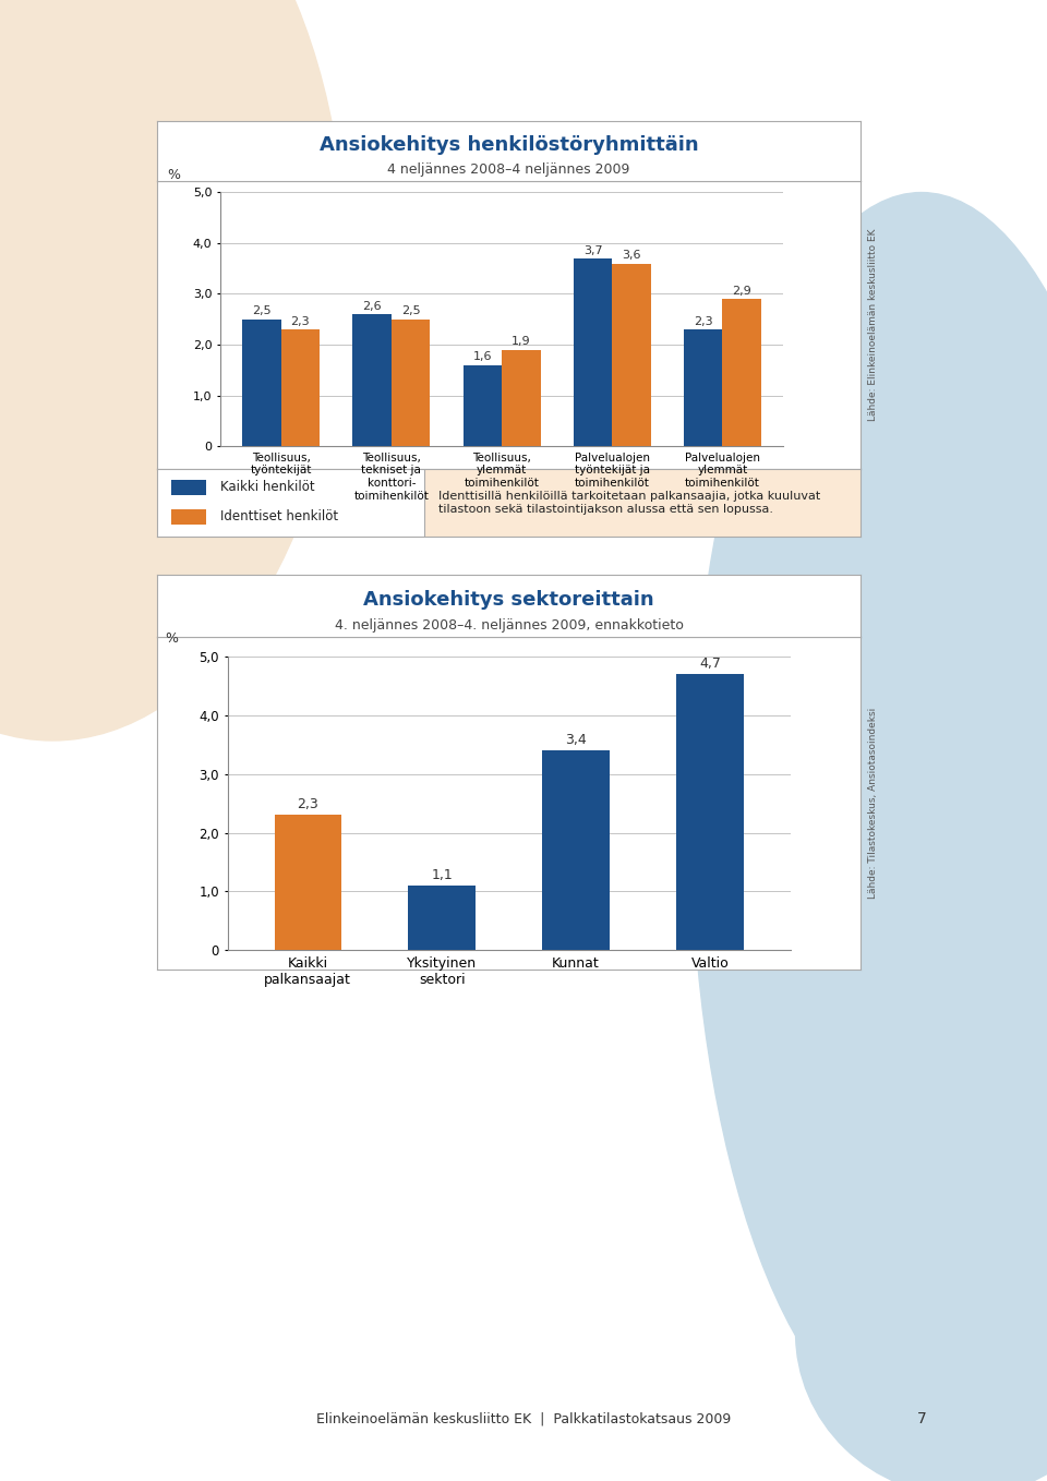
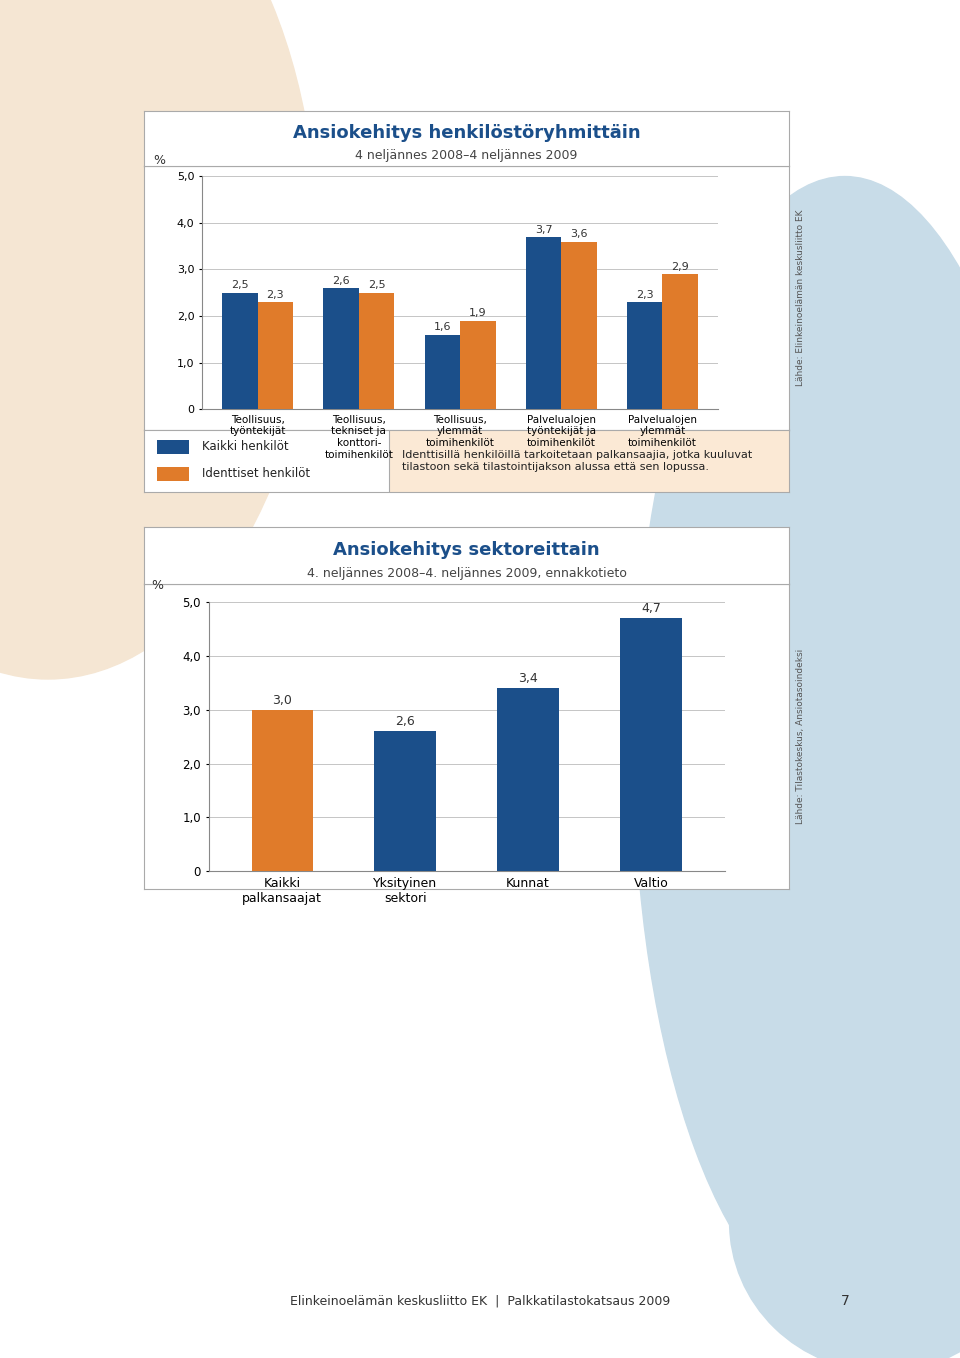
Kaikki palkansaajat: 2,3 -> 3,0
Yksityinen sektori: 1,1 -> 2,6
